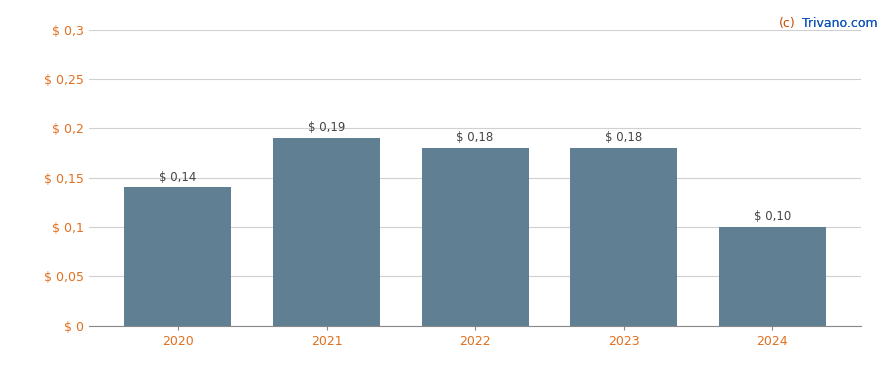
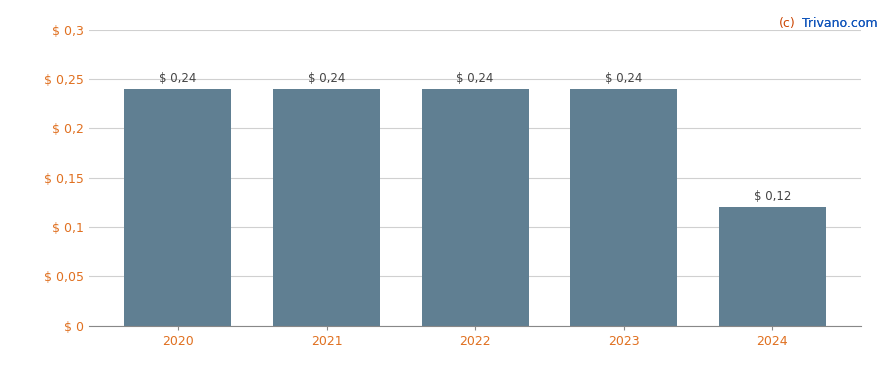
2020: 0,14 -> 0,24
2021: 0,19 -> 0,24
2022: 0,18 -> 0,24
2023: 0,18 -> 0,24
2024: 0,10 -> 0,12
